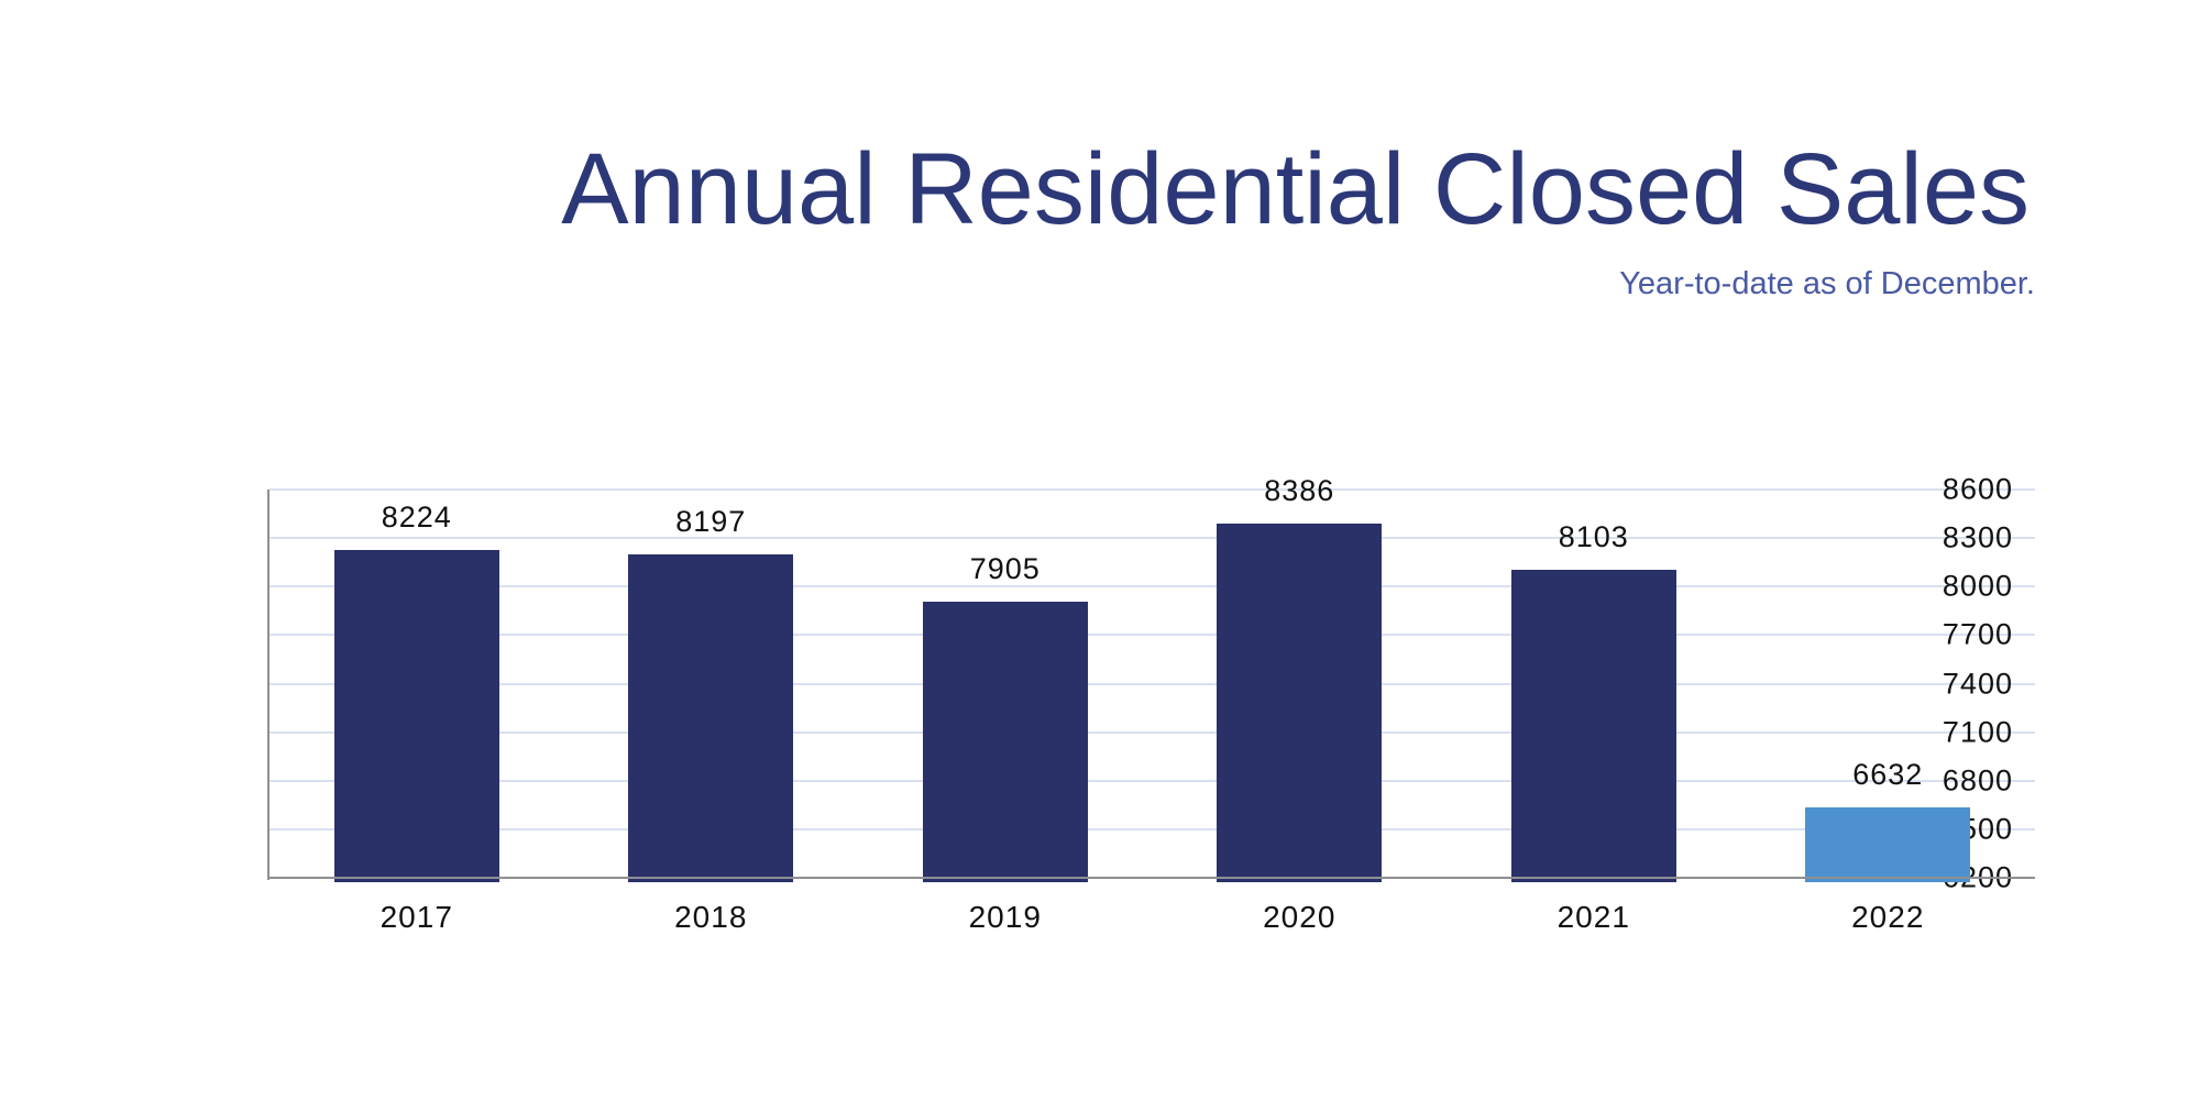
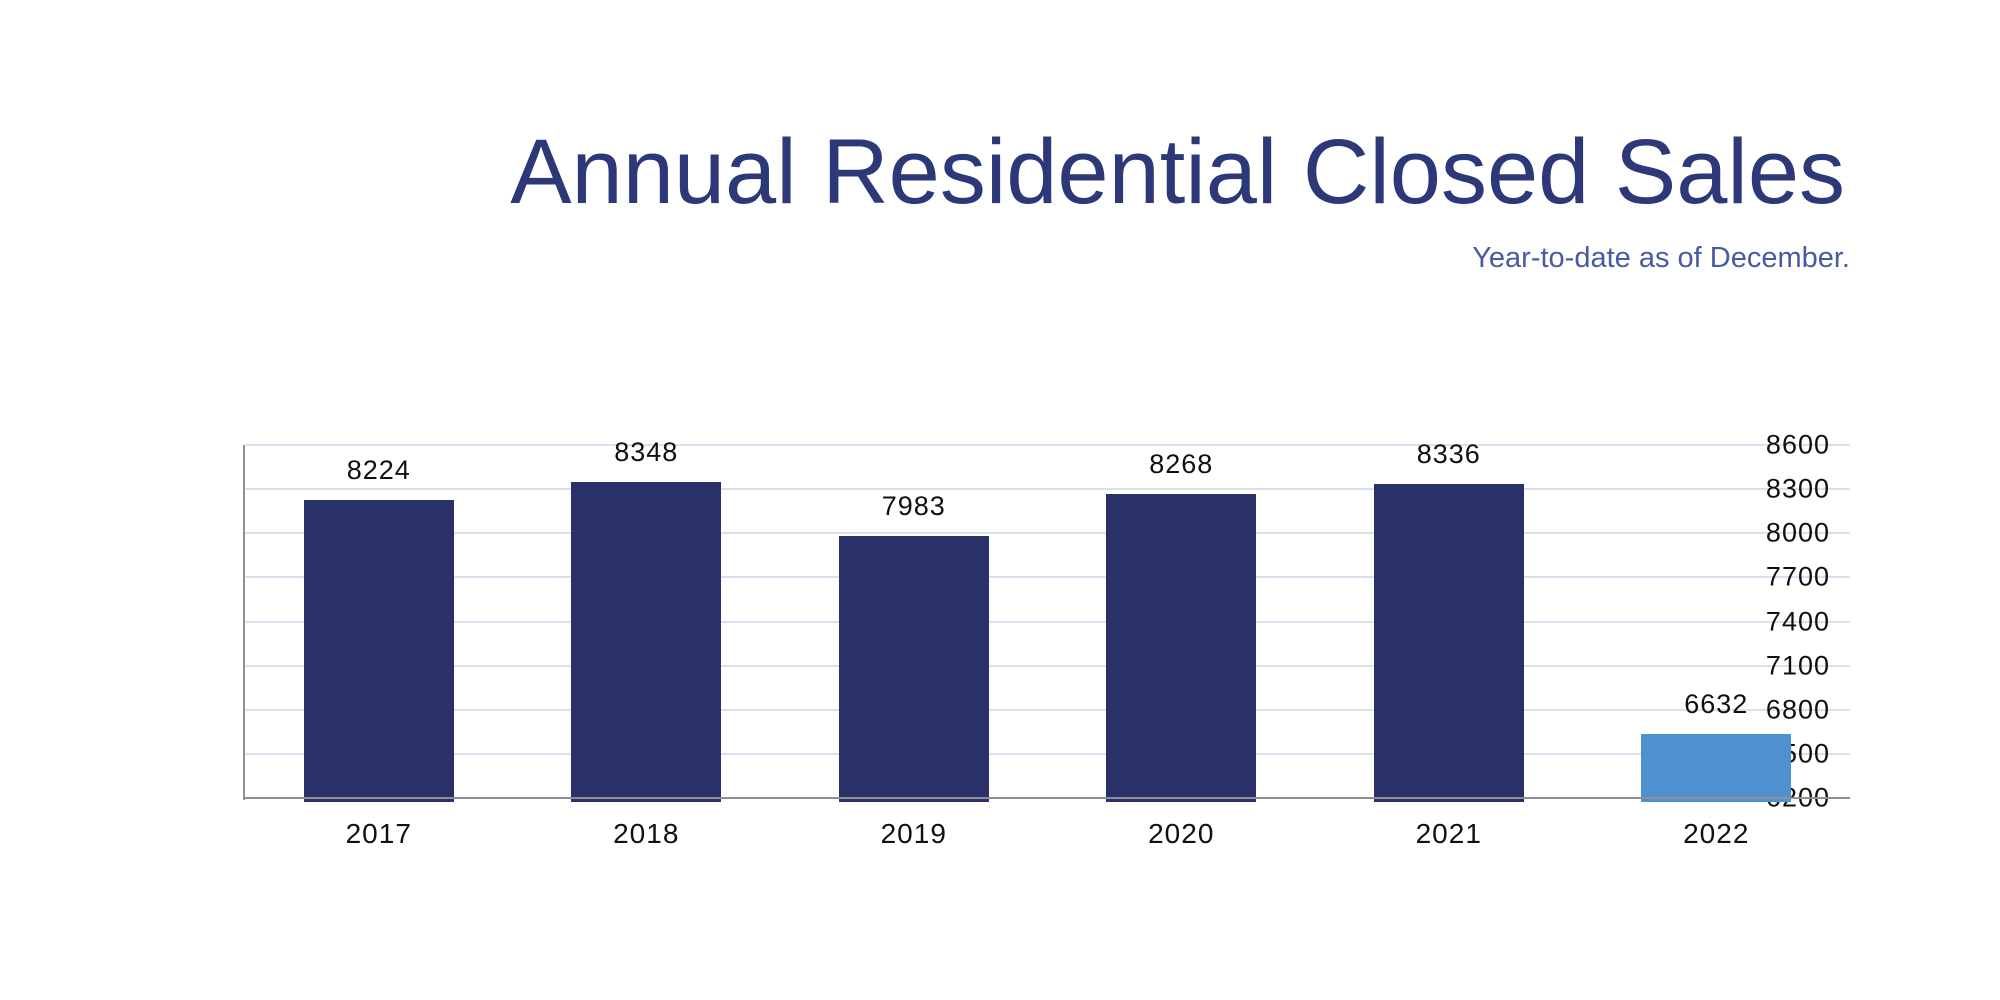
2018: 8197 -> 8348
2019: 7905 -> 7983
2020: 8386 -> 8268
2021: 8103 -> 8336
